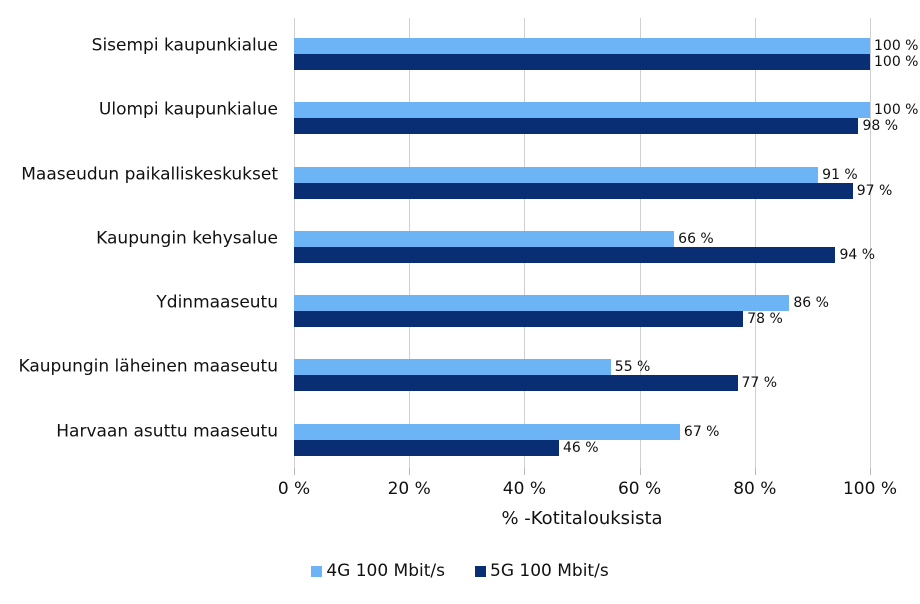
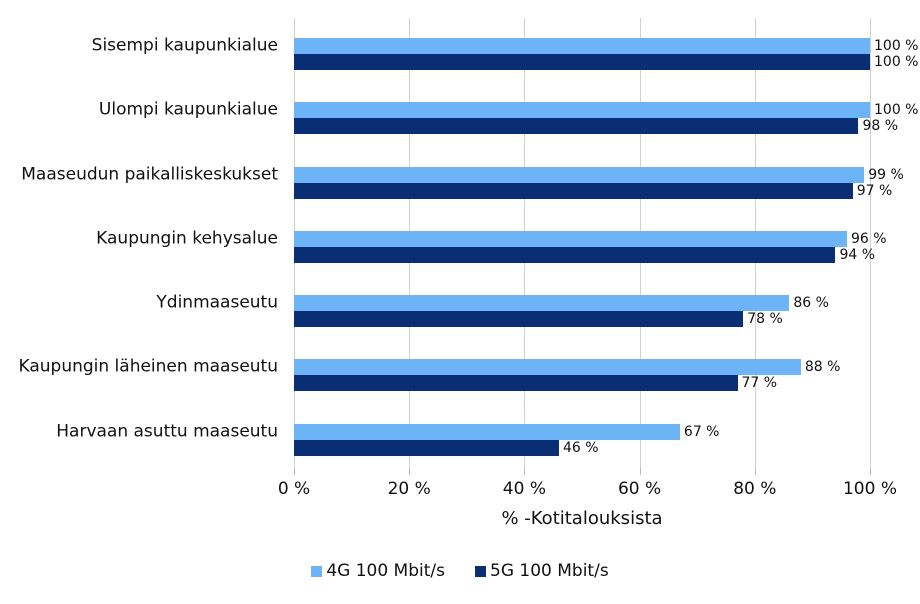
4G 100 Mbit/s/Maaseudun paikalliskeskukset: 91 -> 99
4G 100 Mbit/s/Kaupungin kehysalue: 66 -> 96
4G 100 Mbit/s/Kaupungin läheinen maaseutu: 55 -> 88
